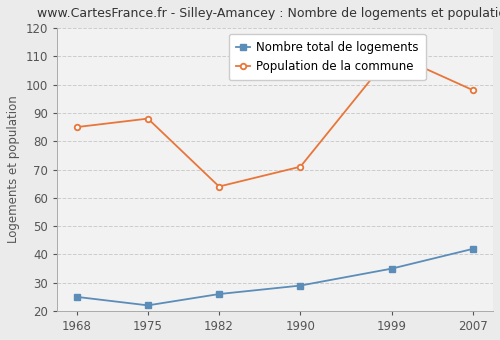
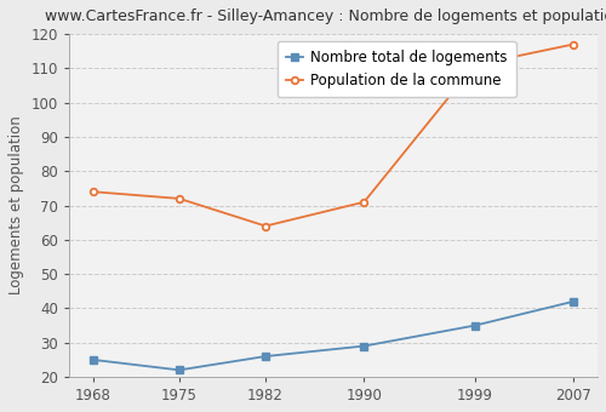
Population de la commune/1968: 85 -> 74
Population de la commune/1975: 88 -> 72
Population de la commune/2007: 98 -> 117
